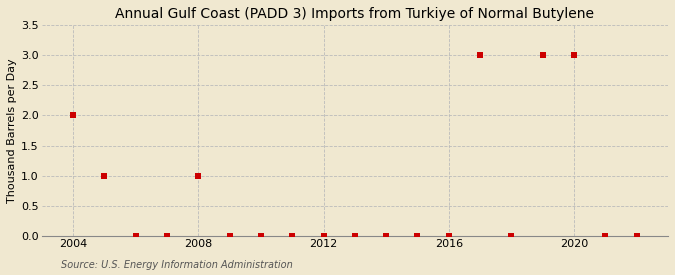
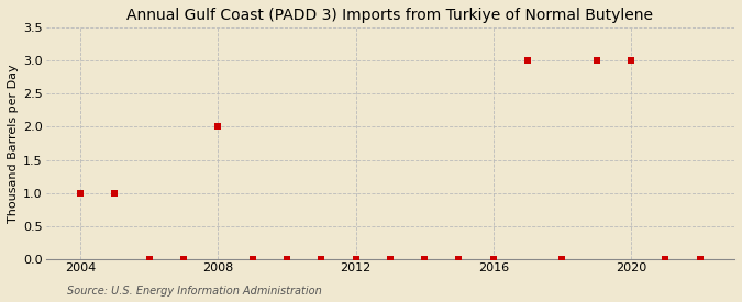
2004: 2 -> 1
2008: 1 -> 2
